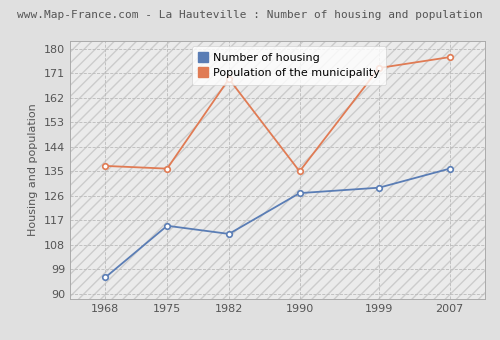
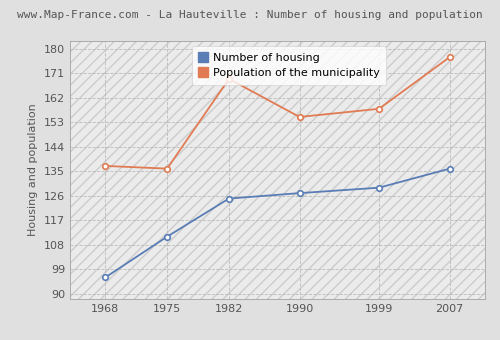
Number of housing/1975: 115 -> 111
Number of housing/1982: 112 -> 125
Population of the municipality/1990: 135 -> 155
Population of the municipality/1999: 173 -> 158
